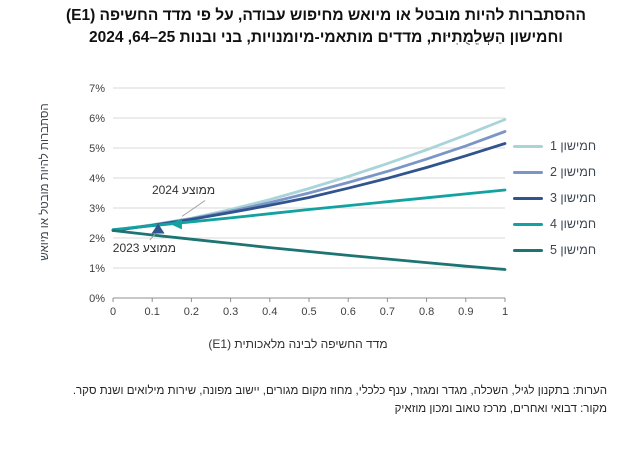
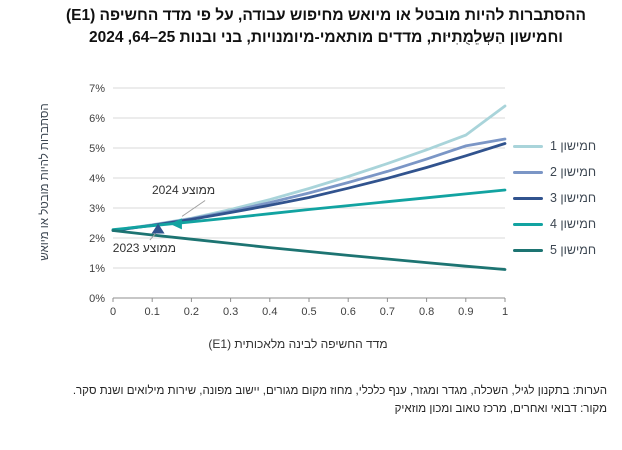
חמישון 1/1: 6.0% -> 6.4%
חמישון 2/1: 5.5% -> 5.3%
